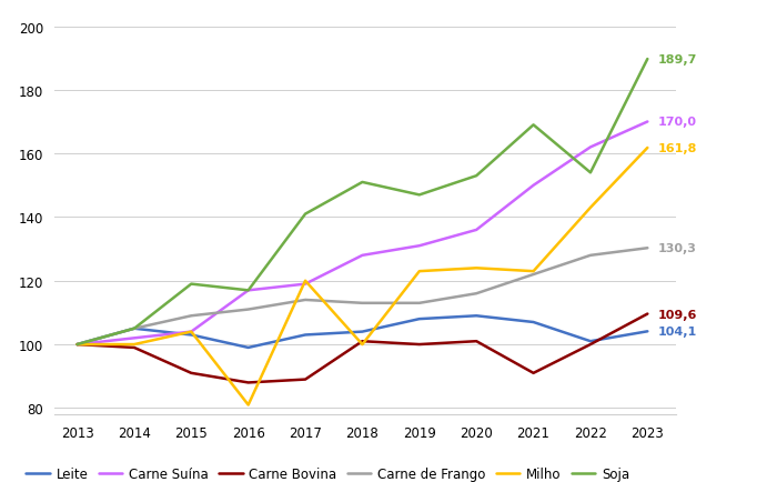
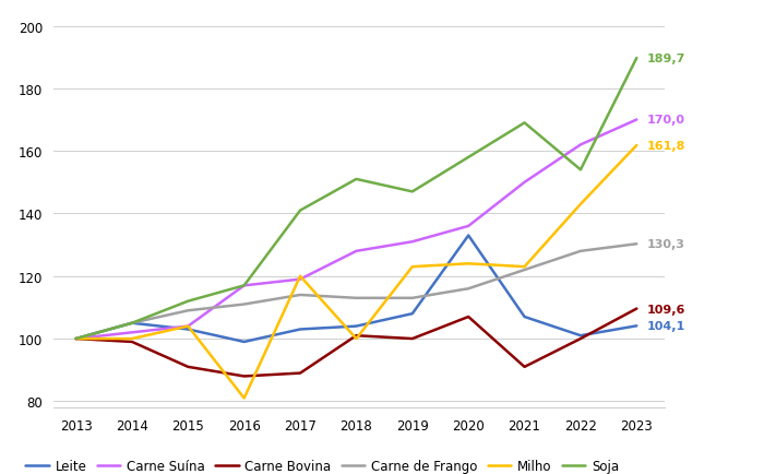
Soja/2015: 119.0 -> 112.0
Leite/2020: 109.0 -> 133.0
Carne Bovina/2020: 101.0 -> 107.0
Soja/2020: 153.0 -> 158.0
